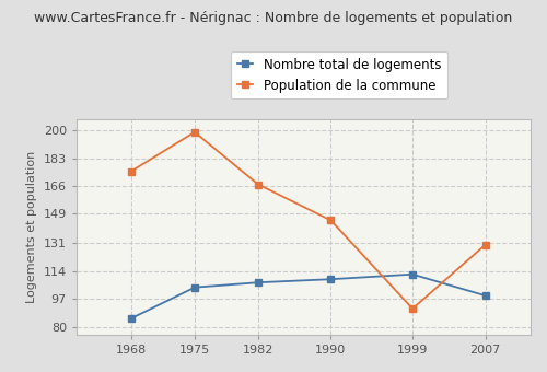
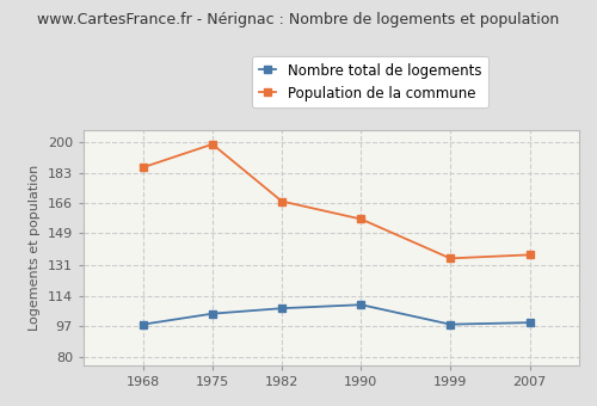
Nombre total de logements/1968: 85 -> 98
Population de la commune/1968: 175 -> 186
Population de la commune/1990: 145 -> 157
Nombre total de logements/1999: 112 -> 98
Population de la commune/1999: 91 -> 135
Population de la commune/2007: 130 -> 137
